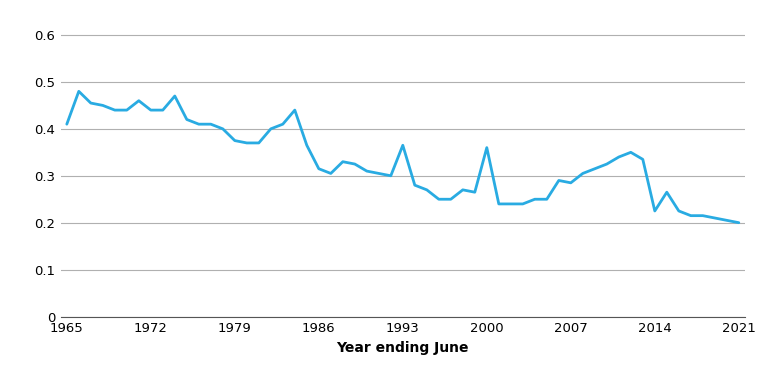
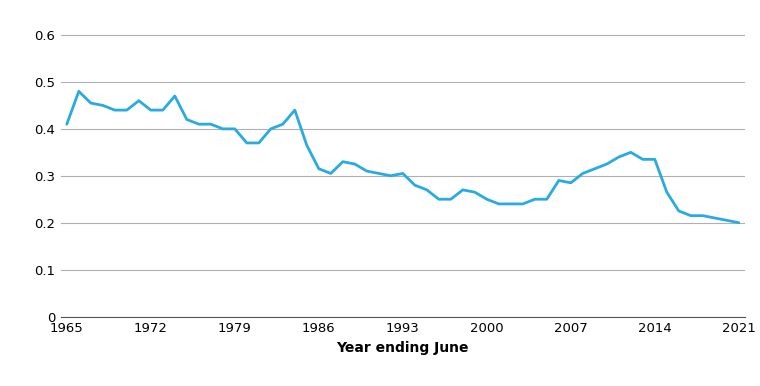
1979: 0.375 -> 0.400
1993: 0.365 -> 0.305
2000: 0.360 -> 0.250
2014: 0.225 -> 0.335
